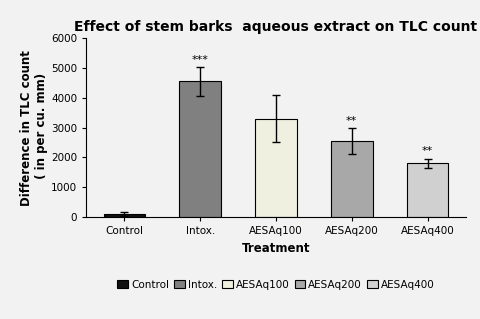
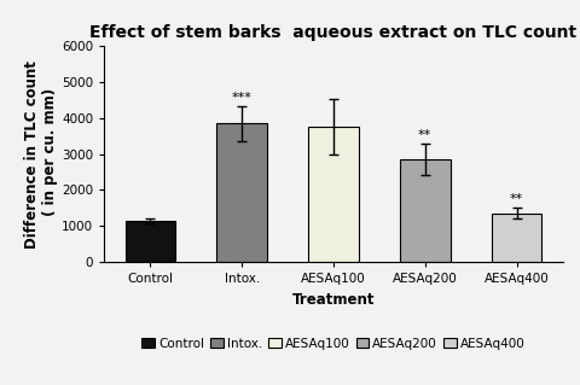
Control: 100 -> 1150
Intox.: 4550 -> 3850
AESAq100: 3300 -> 3750
AESAq200: 2550 -> 2850
AESAq400: 1800 -> 1350
